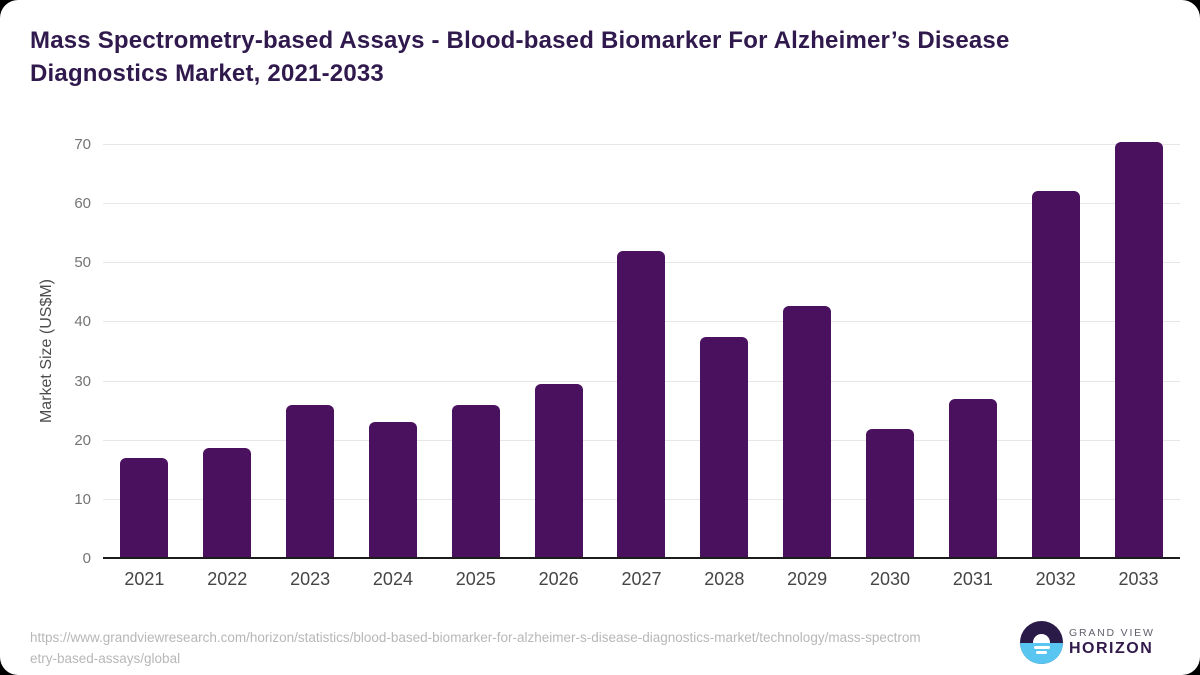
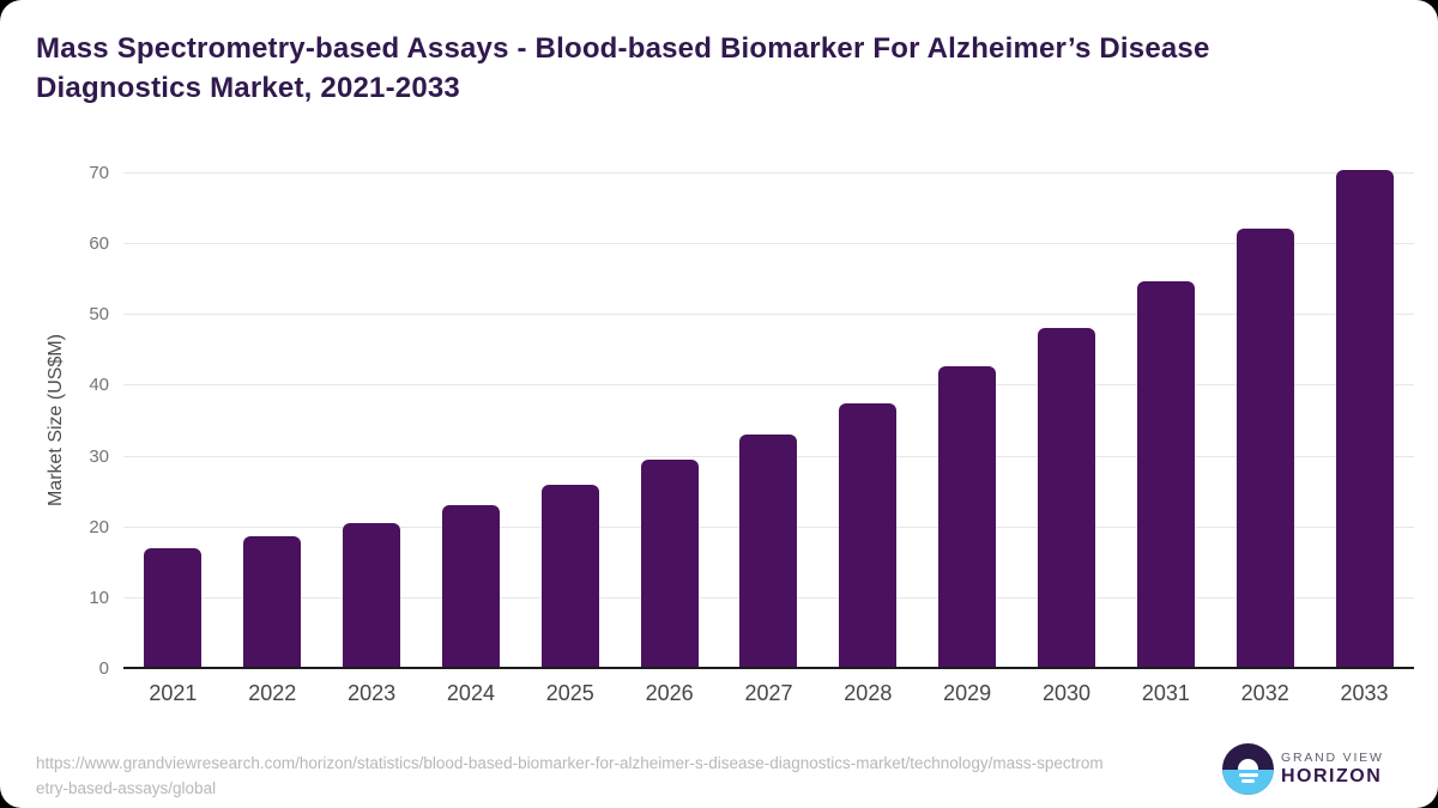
2023: 26 -> 21
2027: 52 -> 33
2030: 22 -> 48
2031: 27 -> 55
